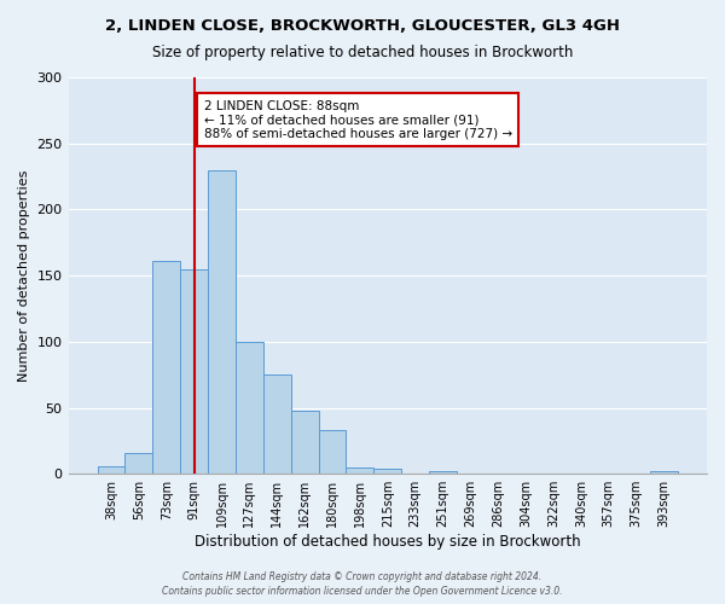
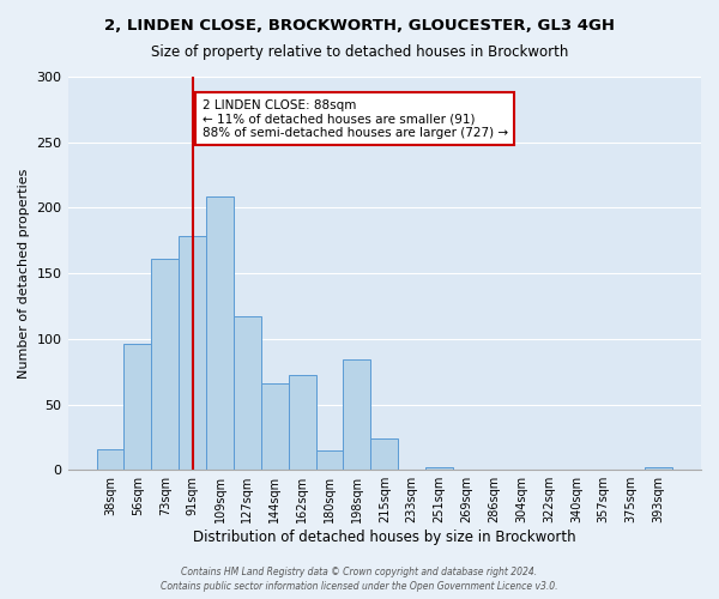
38sqm: 6 -> 16
56sqm: 16 -> 96
91sqm: 155 -> 178
109sqm: 230 -> 209
127sqm: 100 -> 117
144sqm: 75 -> 66
162sqm: 48 -> 72
180sqm: 33 -> 15
198sqm: 5 -> 84
215sqm: 4 -> 24
